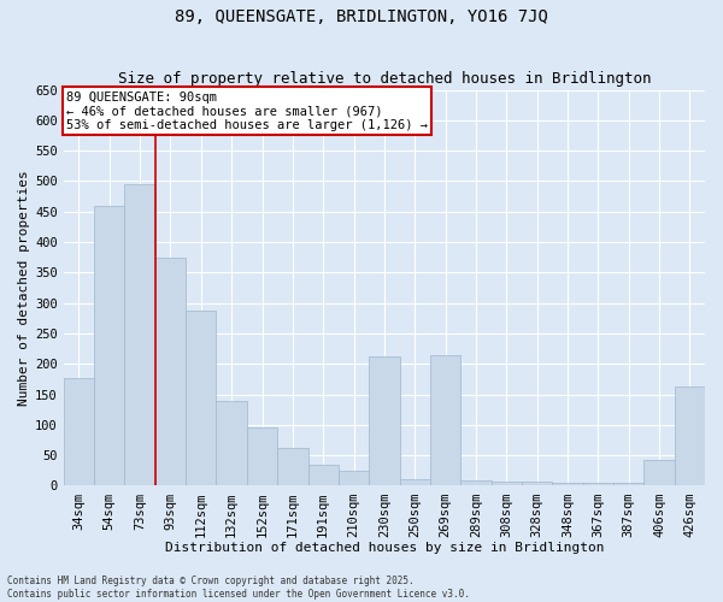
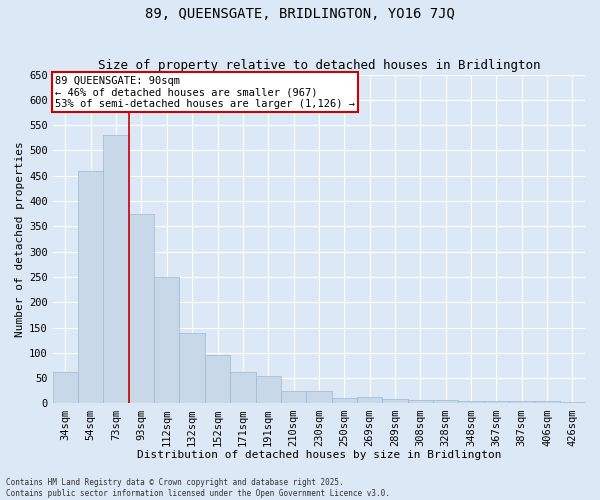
34sqm: 176 -> 62
73sqm: 494 -> 530
112sqm: 288 -> 250
191sqm: 34 -> 55
230sqm: 212 -> 25
269sqm: 214 -> 12
406sqm: 42 -> 4
426sqm: 162 -> 3
